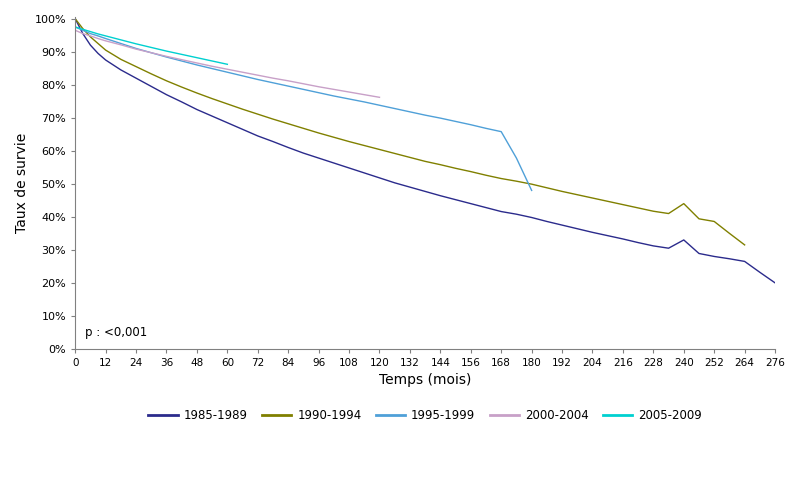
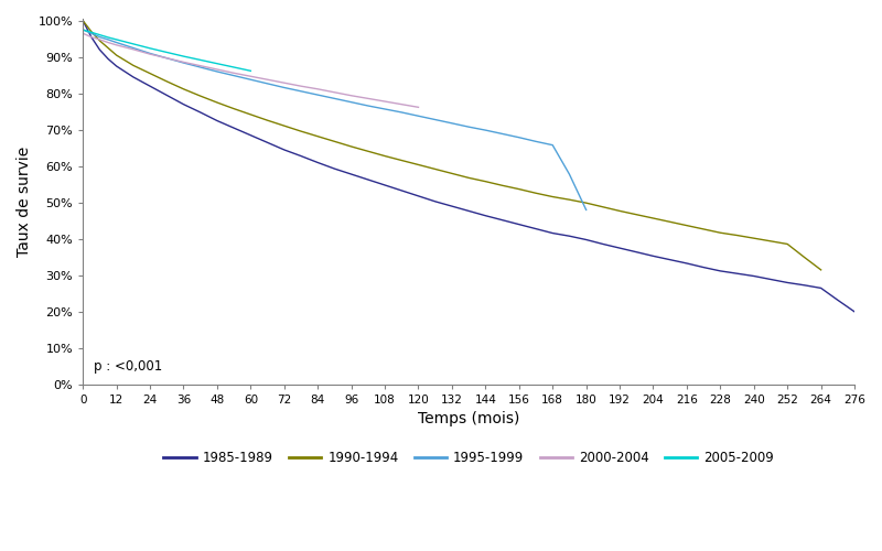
1985-1989/240: 33.0% -> 29.8%
1990-1994/240: 44.0% -> 40.2%
